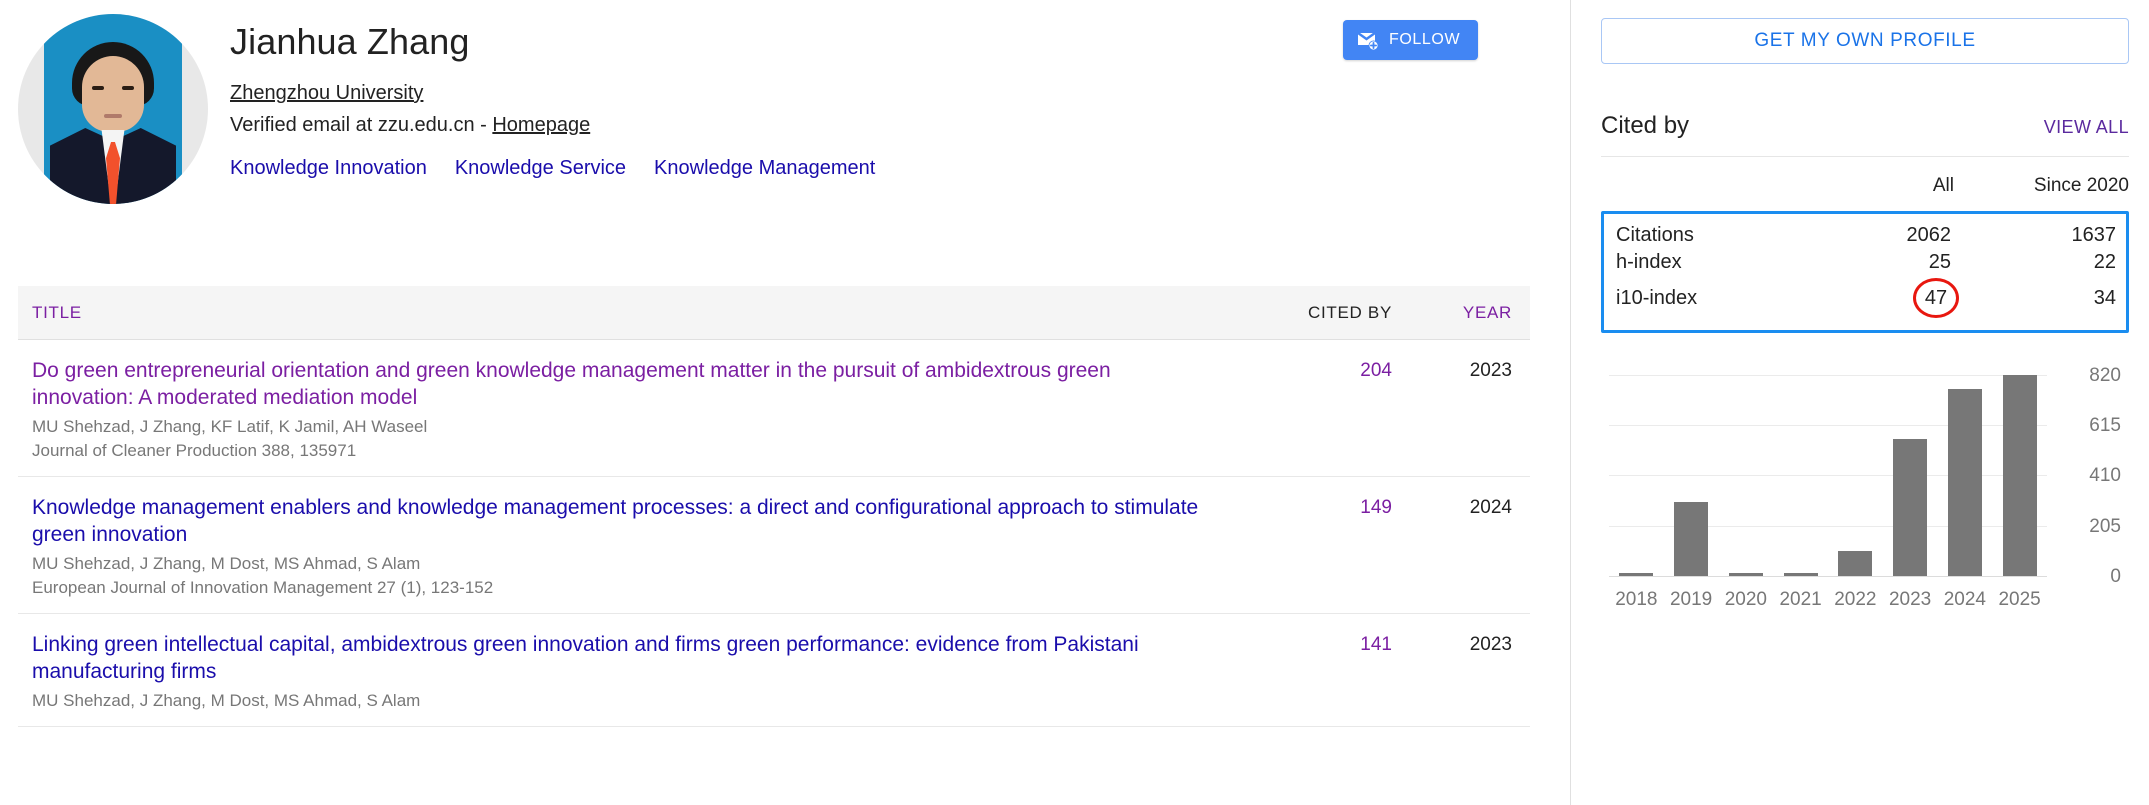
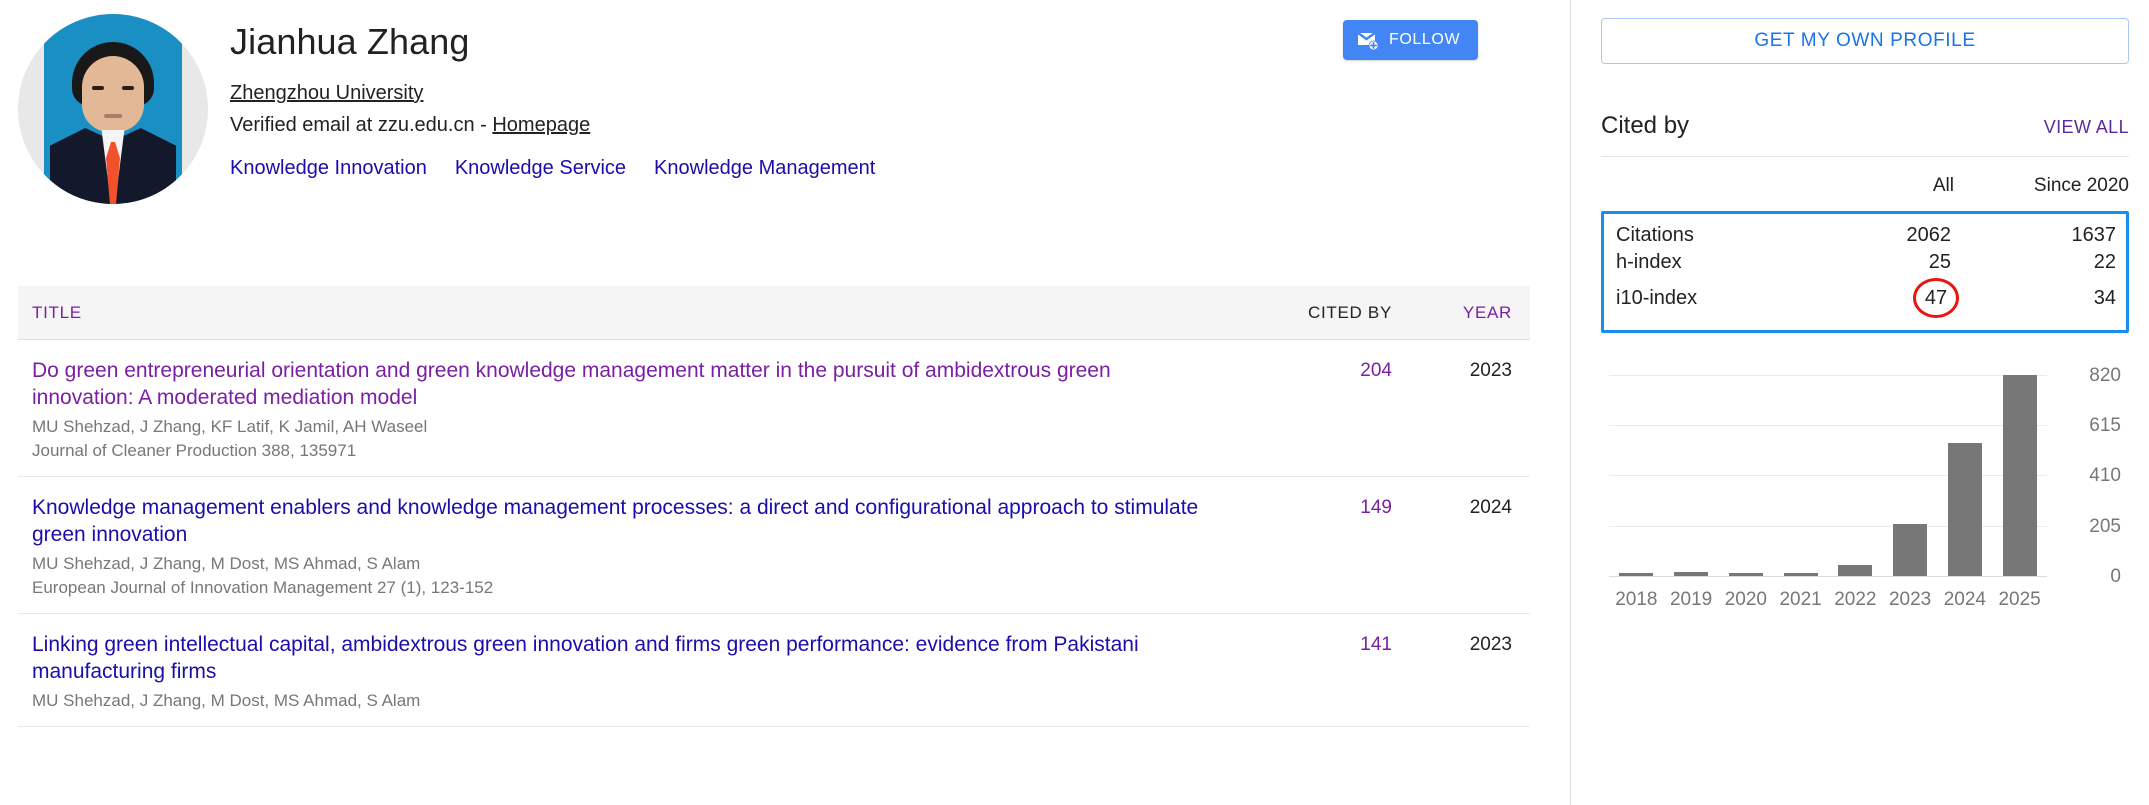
2019: 300 -> 20
2022: 100 -> 40
2023: 560 -> 210
2024: 760 -> 540
